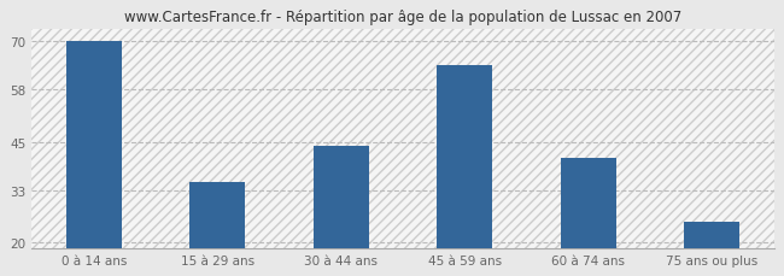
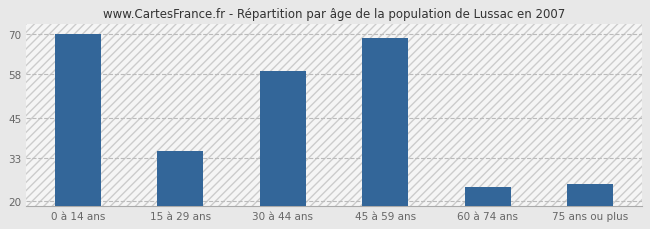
30 à 44 ans: 44 -> 59
45 à 59 ans: 64 -> 69
60 à 74 ans: 41 -> 24
